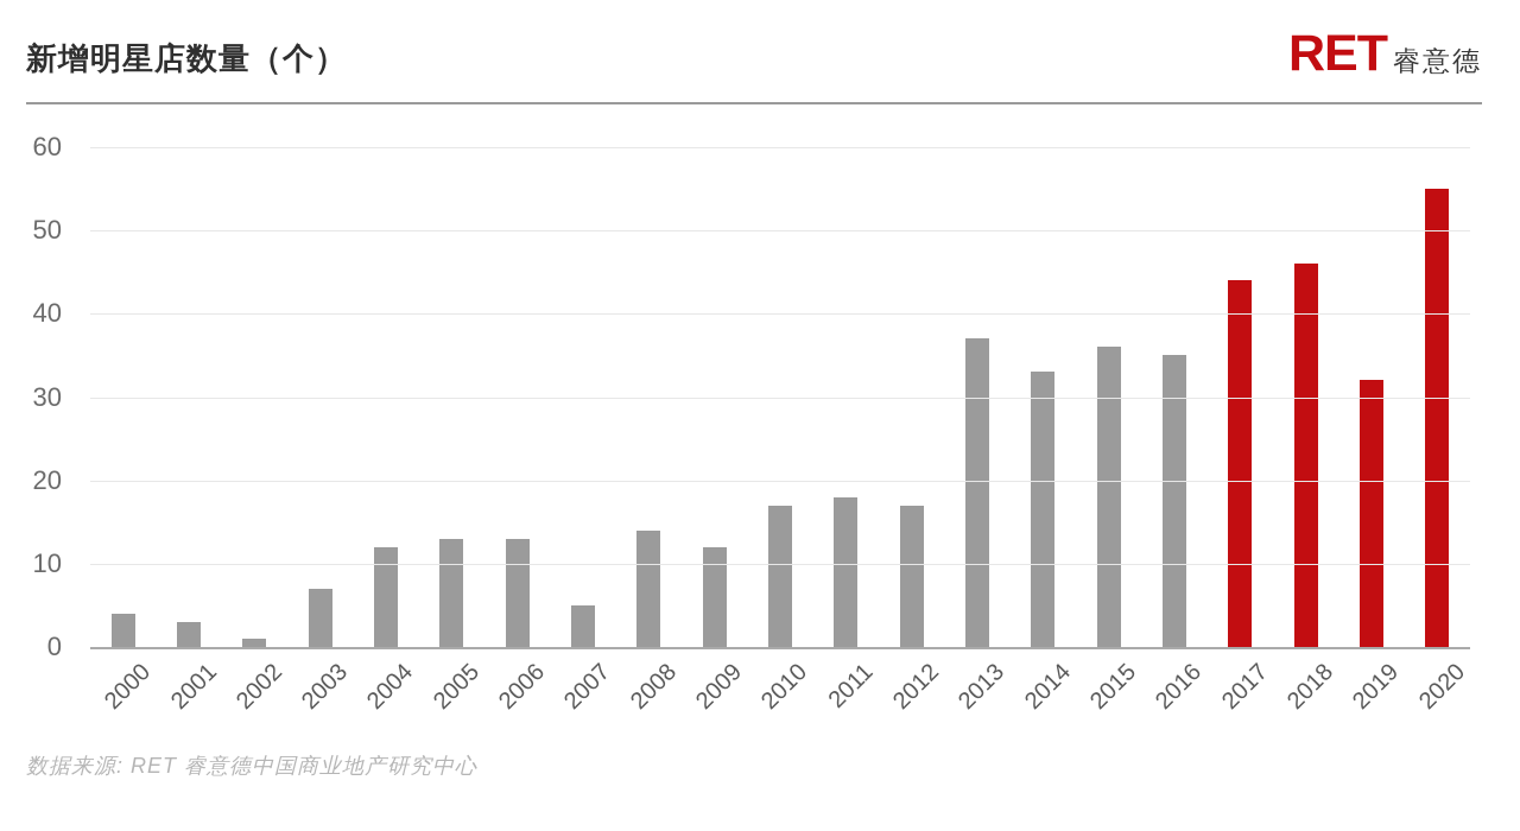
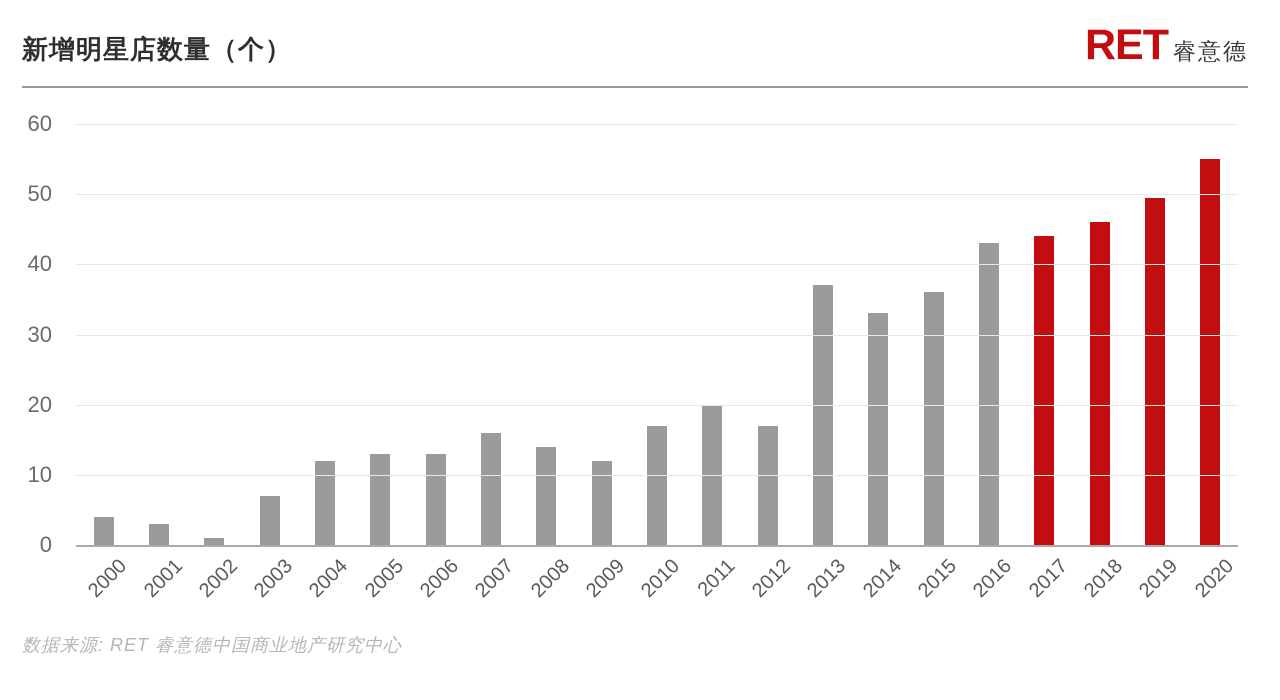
2007: 5 -> 16
2011: 18 -> 20
2016: 35 -> 43
2019: 32 -> 50
